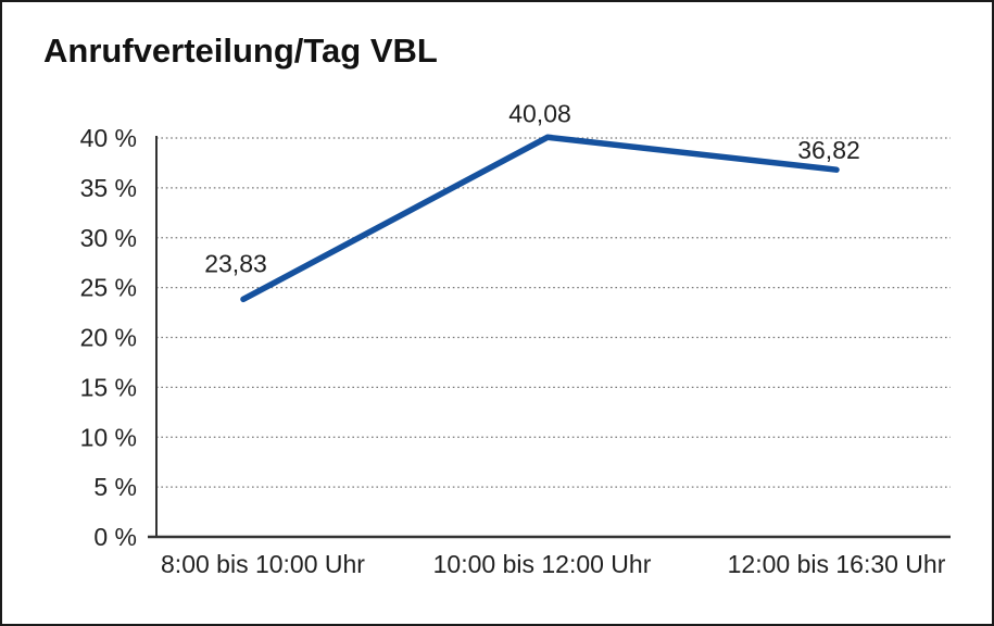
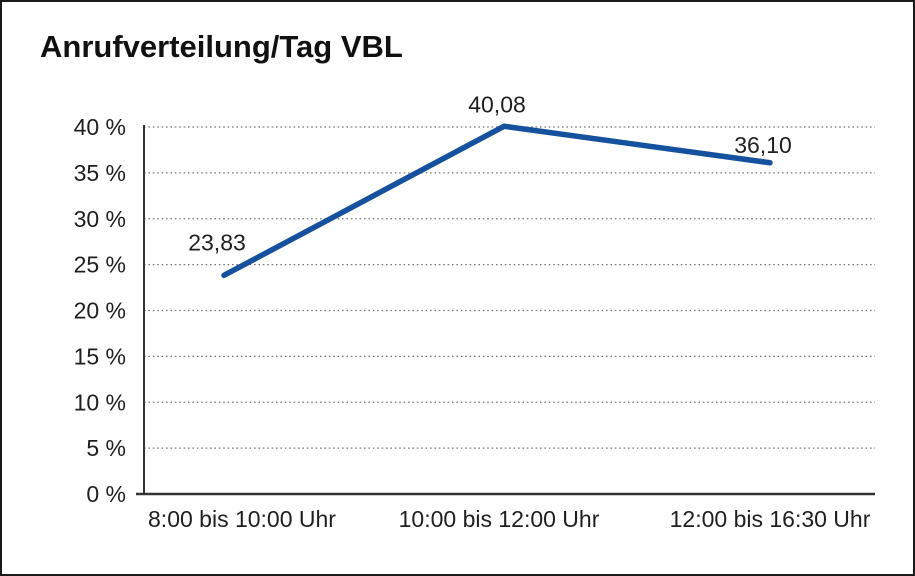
12:00 bis 16:30 Uhr: 36,82 -> 36,10
